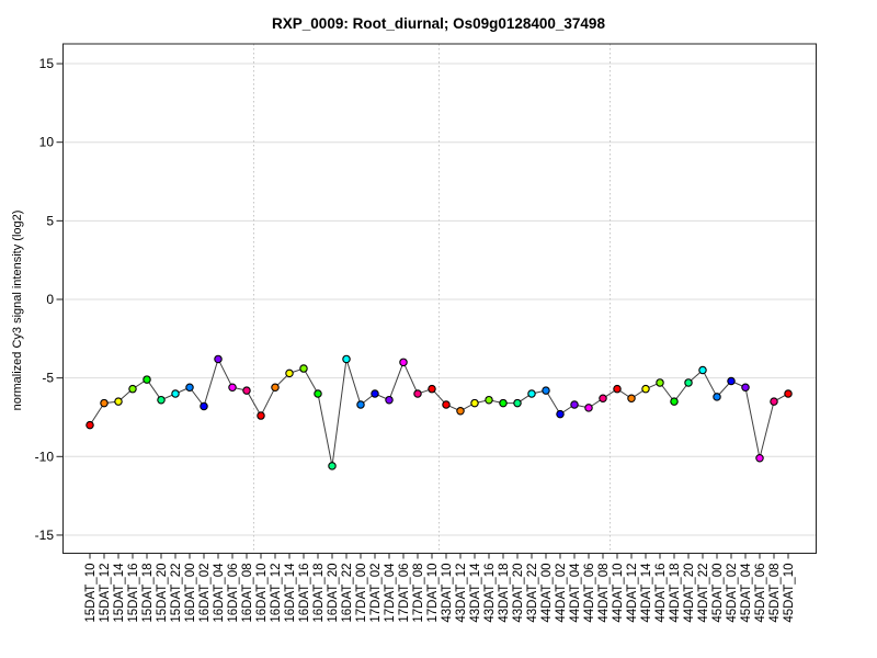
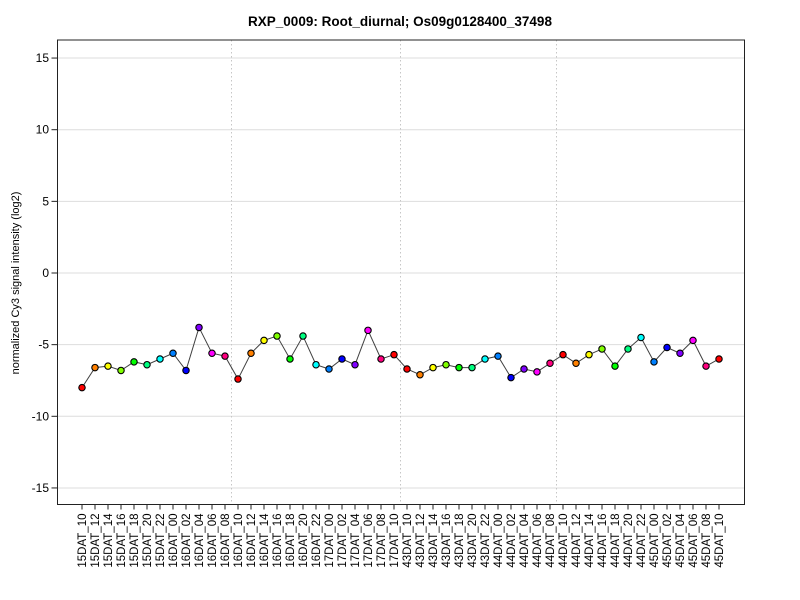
15DAT_16: -5.7 -> -6.8
15DAT_18: -5.1 -> -6.2
16DAT_20: -10.6 -> -4.4
16DAT_22: -3.8 -> -6.4
45DAT_06: -10.1 -> -4.7
